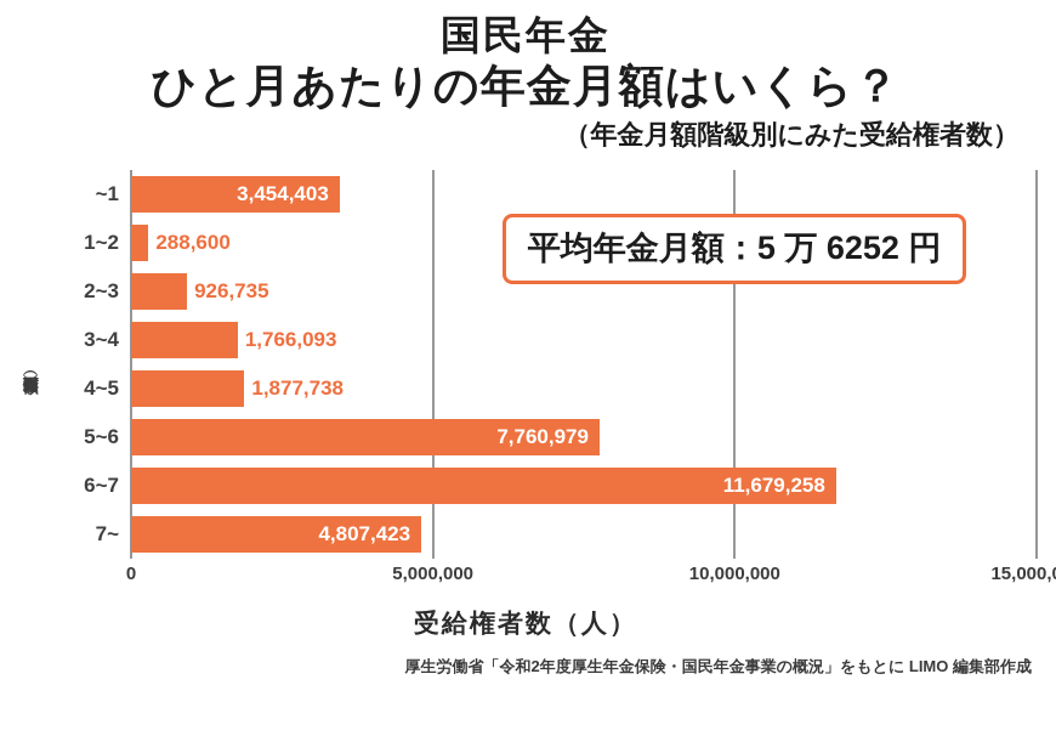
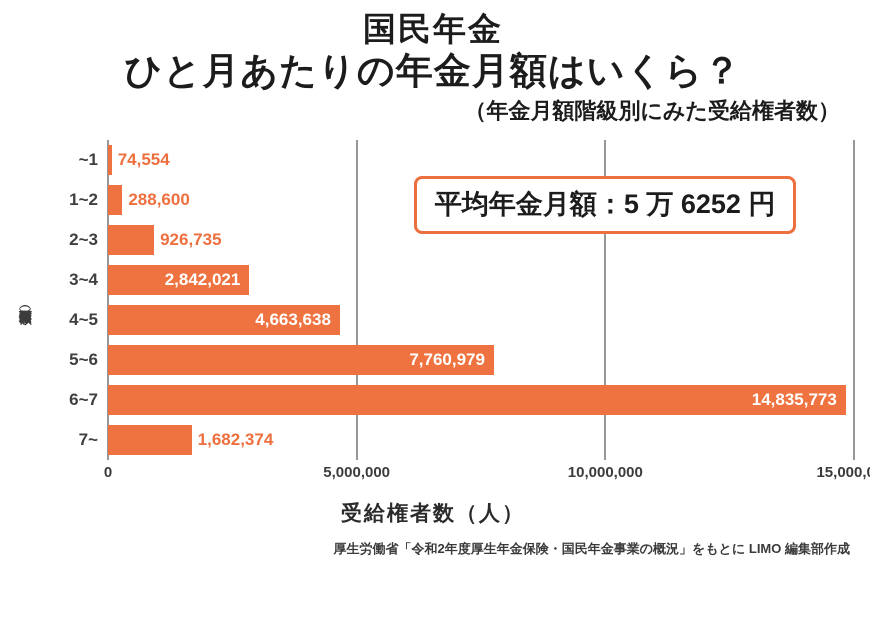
~1: 3,454,403 -> 74,554
3~4: 1,766,093 -> 2,842,021
4~5: 1,877,738 -> 4,663,638
6~7: 11,679,258 -> 14,835,773
7~: 4,807,423 -> 1,682,374
